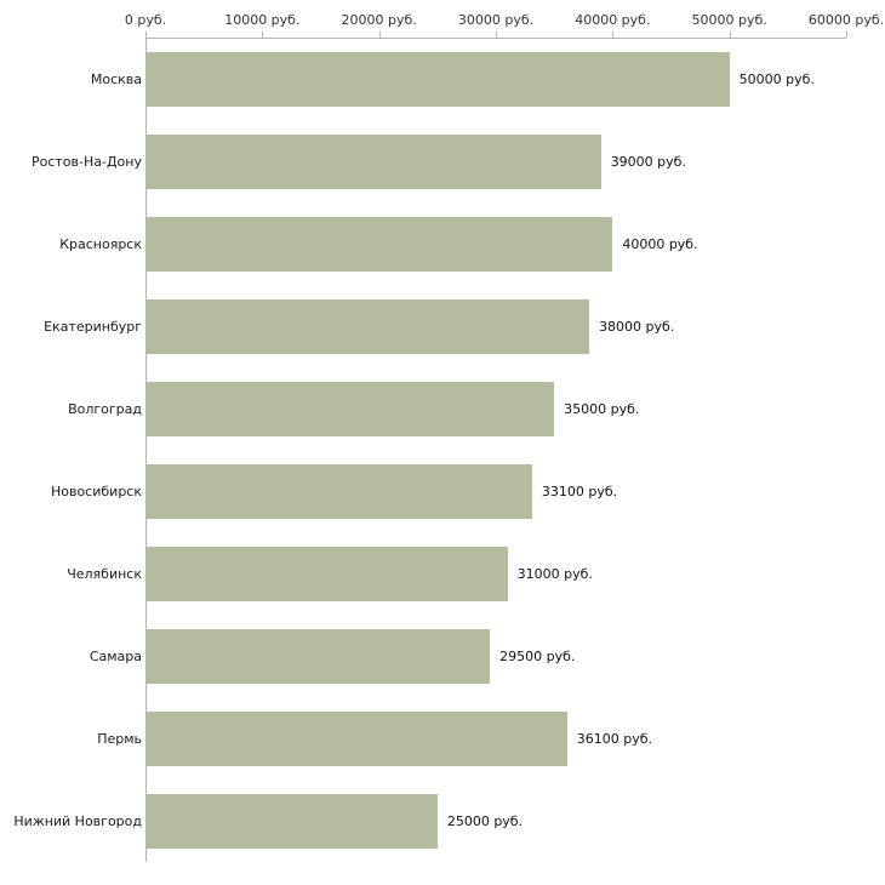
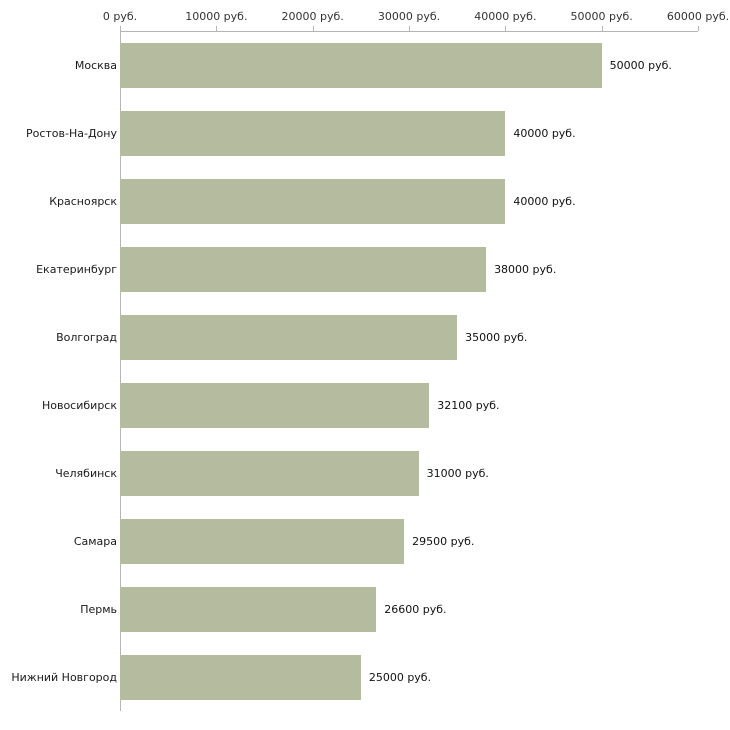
Ростов-На-Дону: 39000 -> 40000
Новосибирск: 33100 -> 32100
Пермь: 36100 -> 26600
